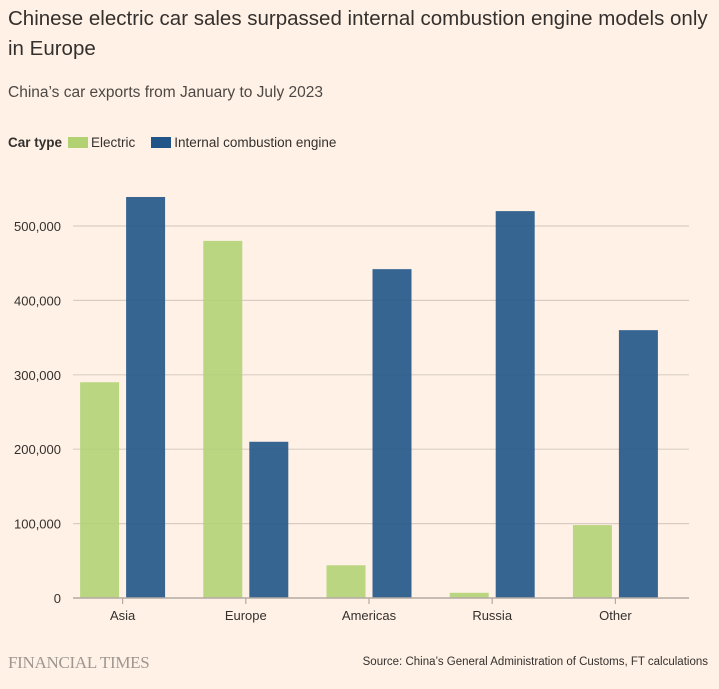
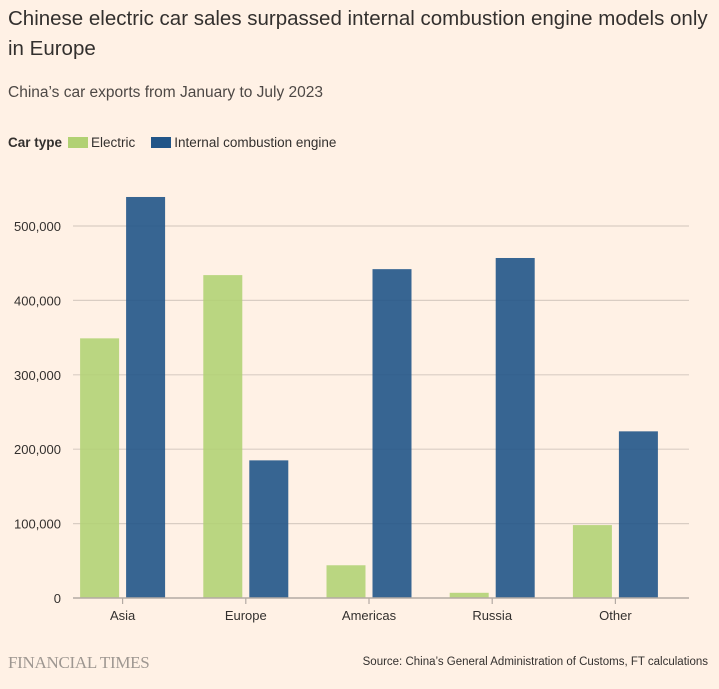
Electric/Asia: 290000 -> 350000
Electric/Europe: 480000 -> 430000
Internal combustion engine/Europe: 210000 -> 180000
Internal combustion engine/Russia: 520000 -> 460000
Internal combustion engine/Other: 360000 -> 220000
